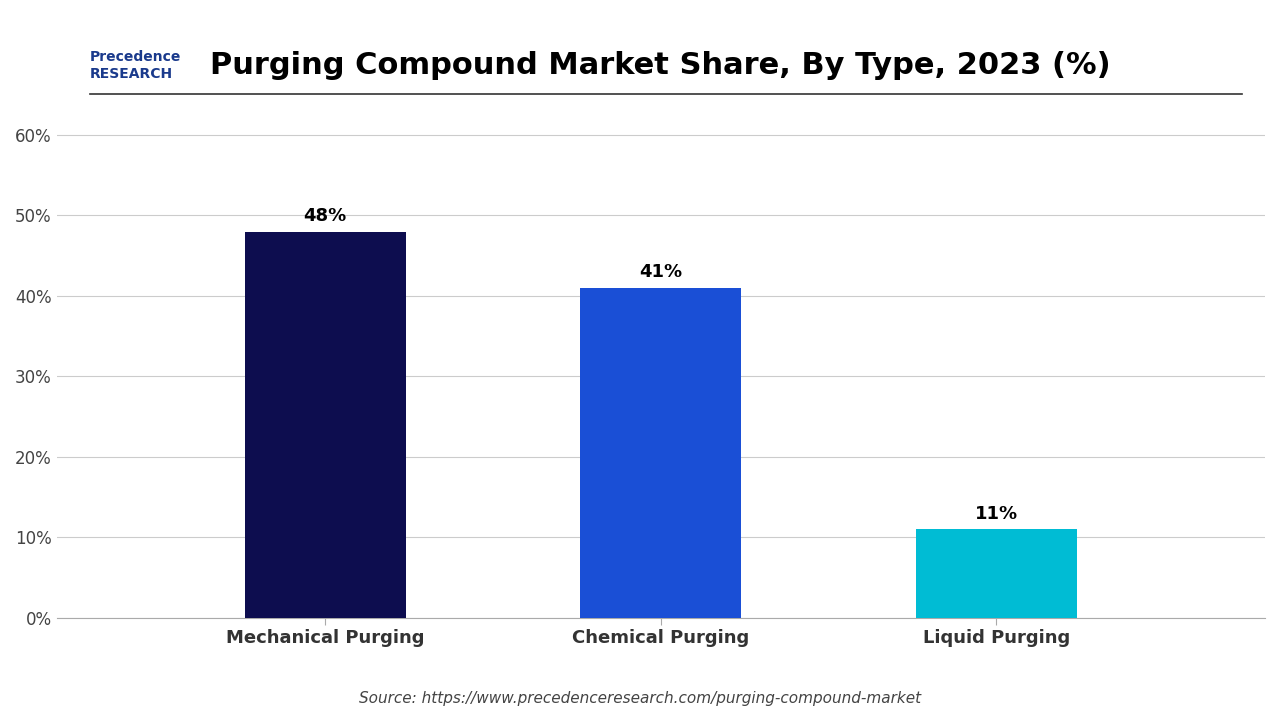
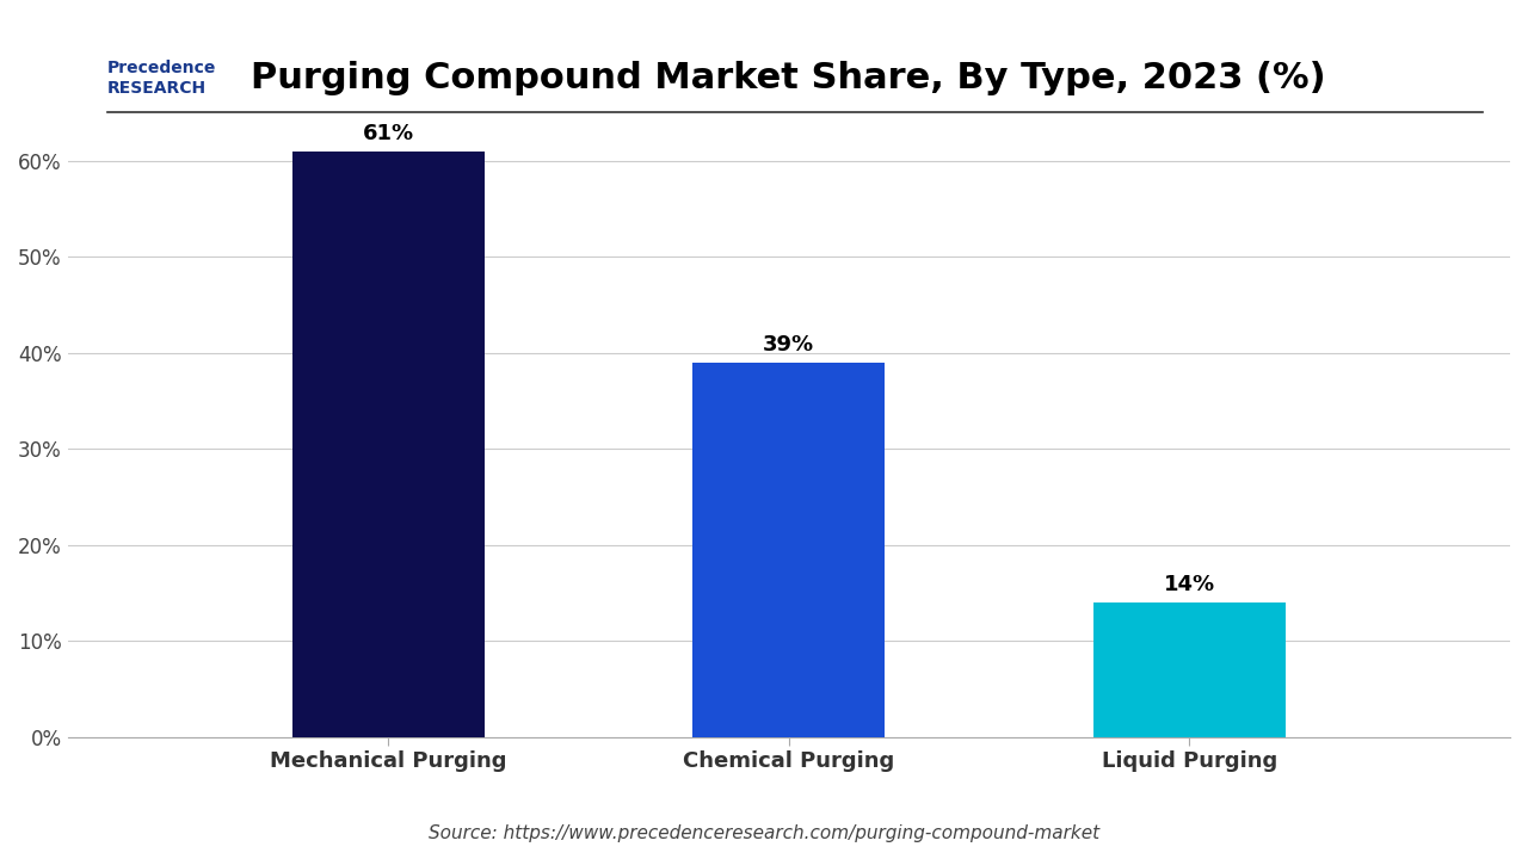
Mechanical Purging: 48% -> 61%
Chemical Purging: 41% -> 39%
Liquid Purging: 11% -> 14%
